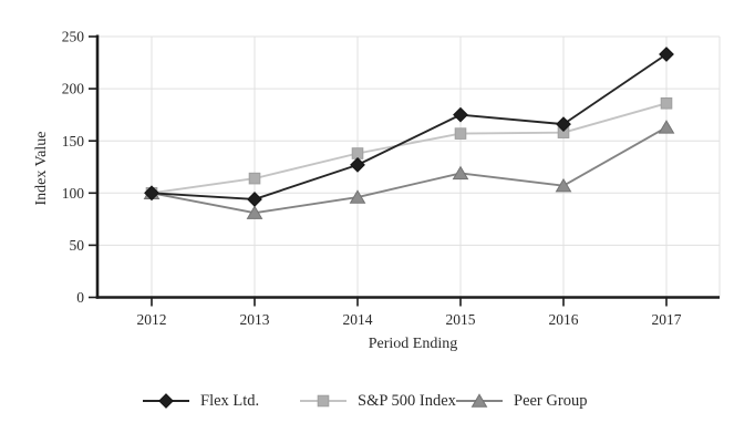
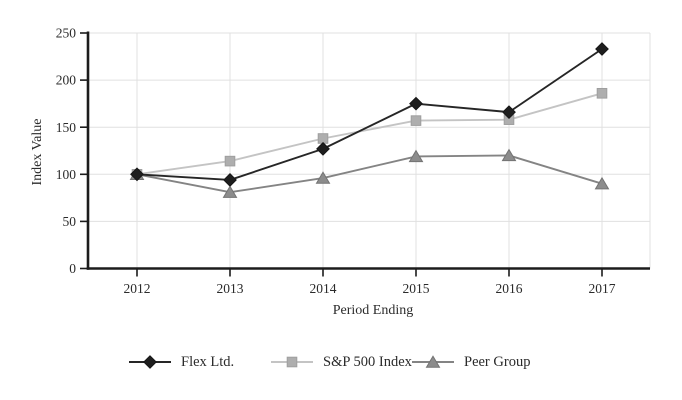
Peer Group/2016: 110 -> 120
Peer Group/2017: 160 -> 90
